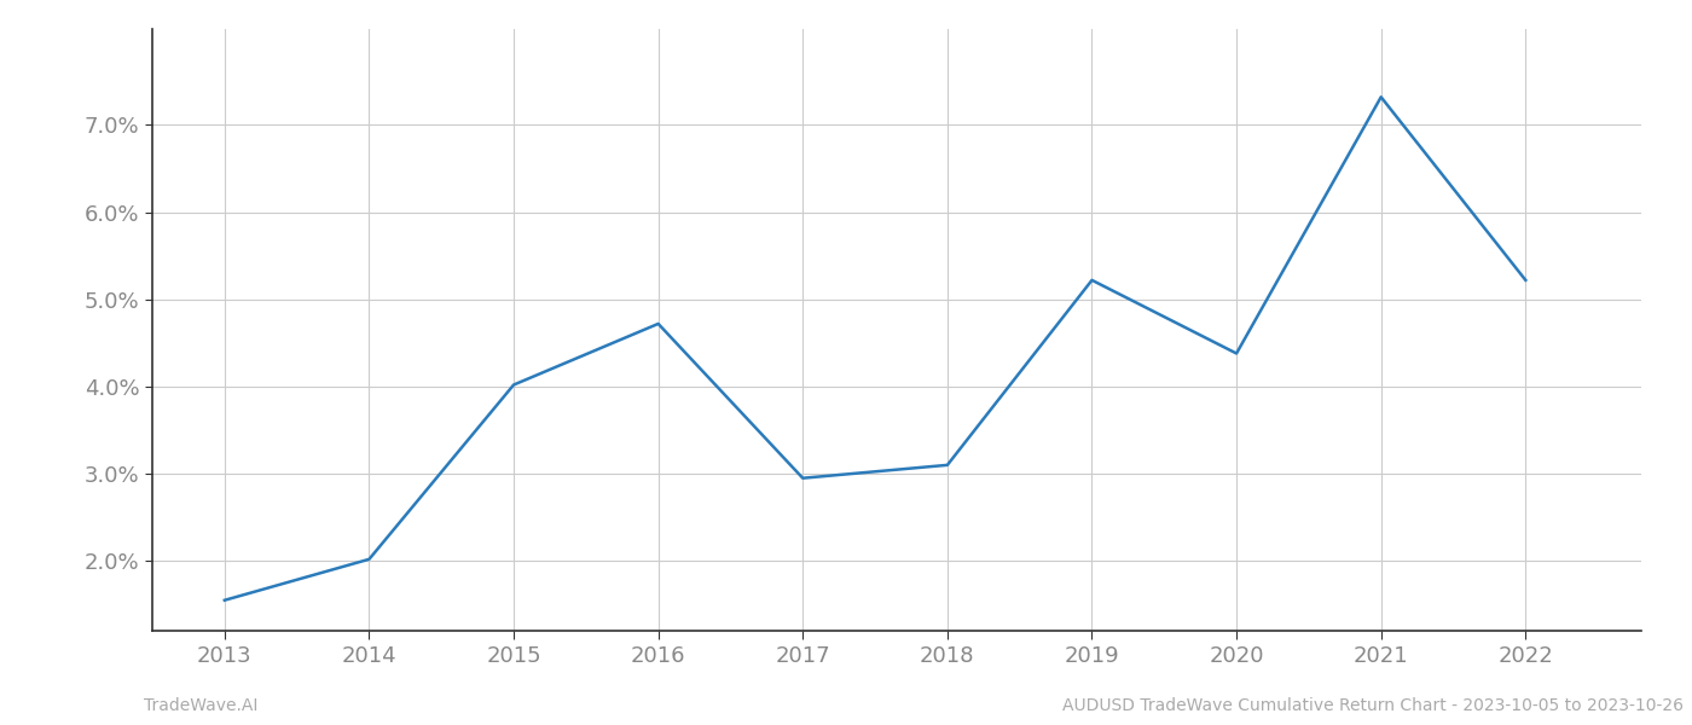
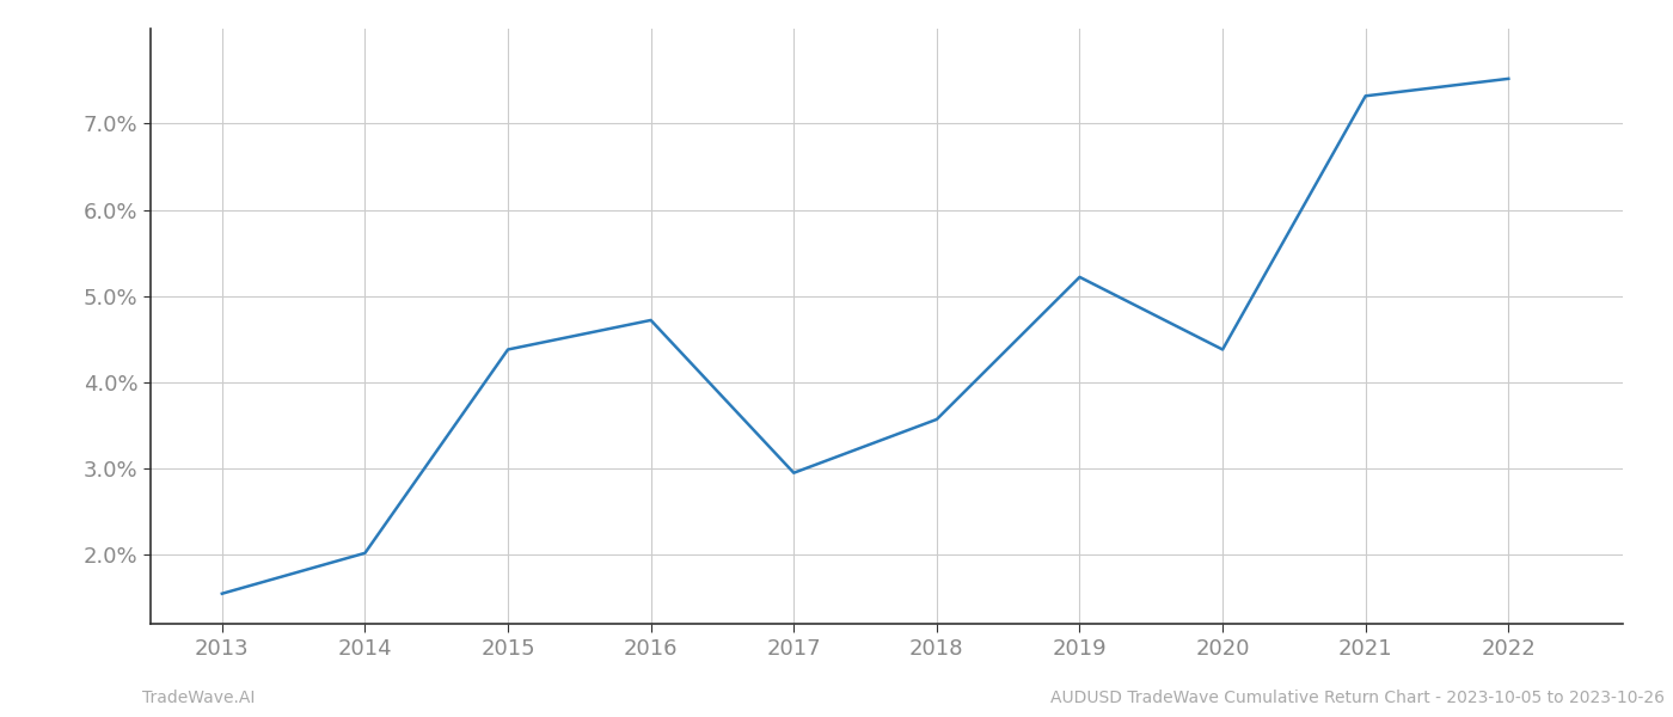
2015: 4.02% -> 4.38%
2018: 3.10% -> 3.57%
2022: 5.22% -> 7.52%
